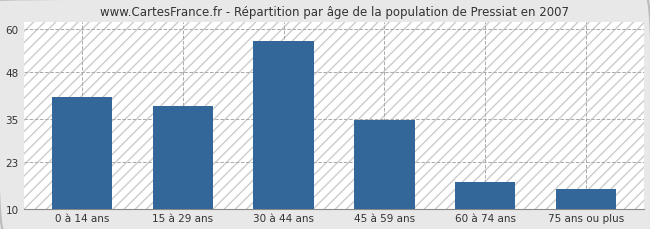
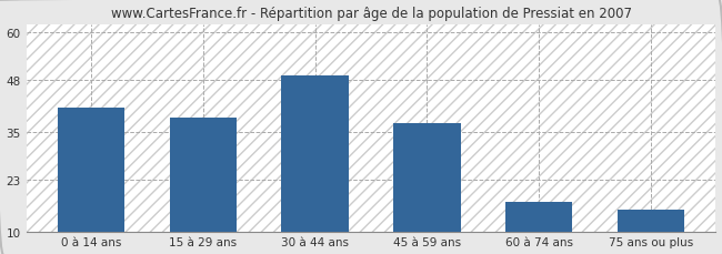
30 à 44 ans: 56.5 -> 49.0
45 à 59 ans: 34.5 -> 37.0
